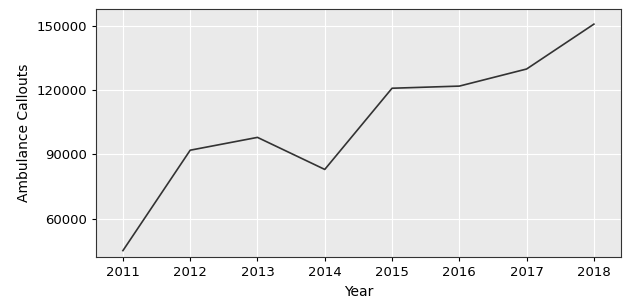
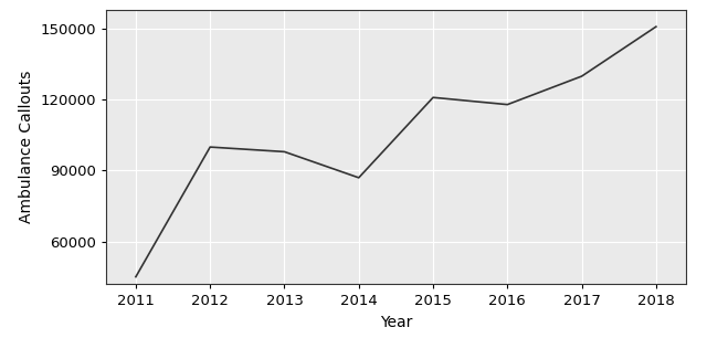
2012: 92000 -> 100000
2014: 83000 -> 87000
2016: 122000 -> 118000
